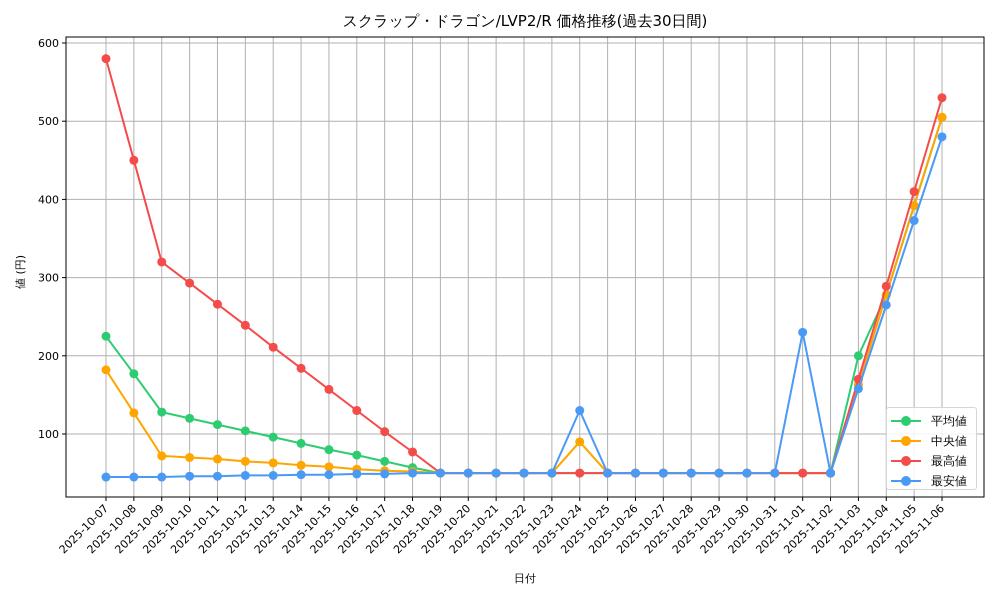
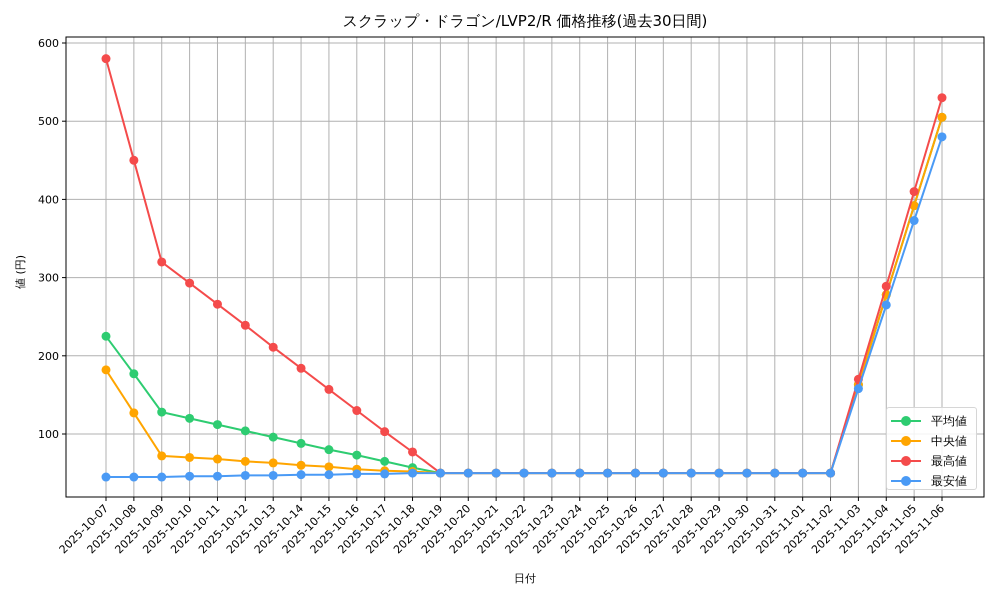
中央値/2025-10-24: 90 -> 50
最安値/2025-10-24: 130 -> 50
最安値/2025-11-01: 230 -> 50
平均値/2025-11-03: 200 -> 160
